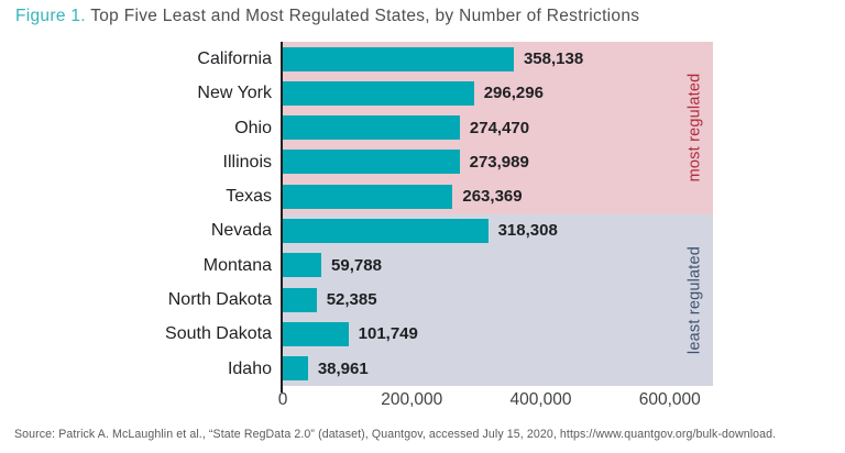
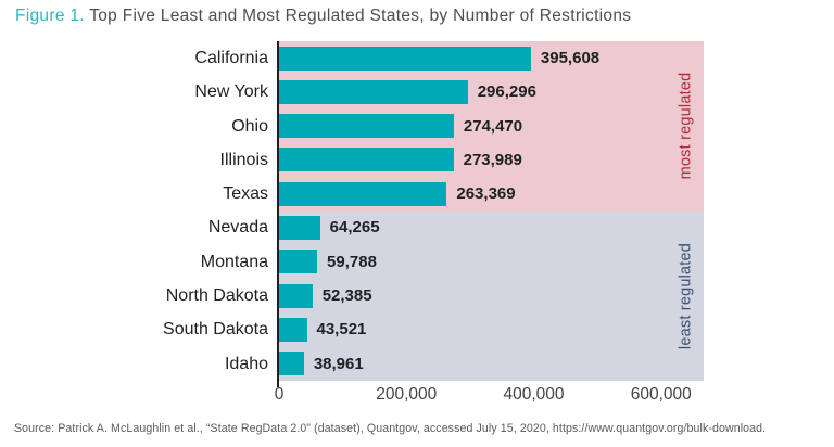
California: 358,138 -> 395,608
Nevada: 318,308 -> 64,265
South Dakota: 101,749 -> 43,521
